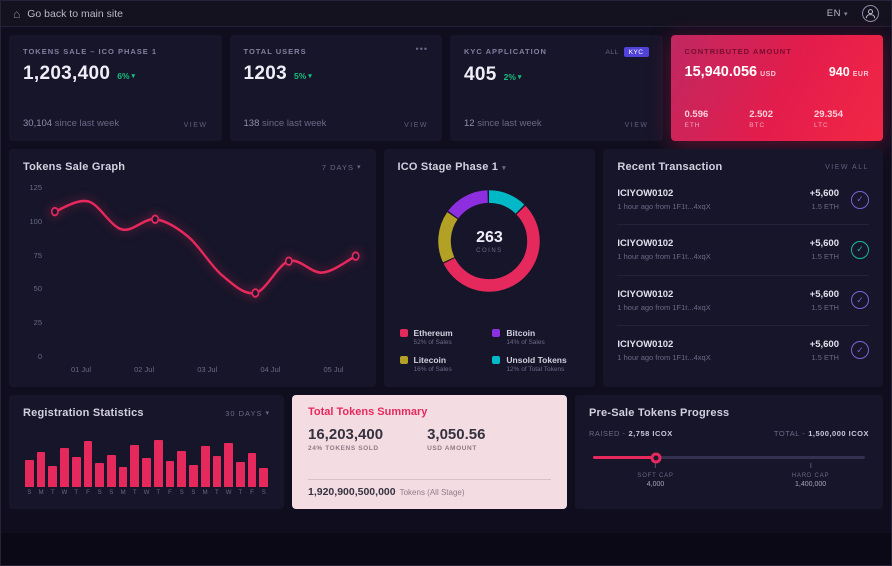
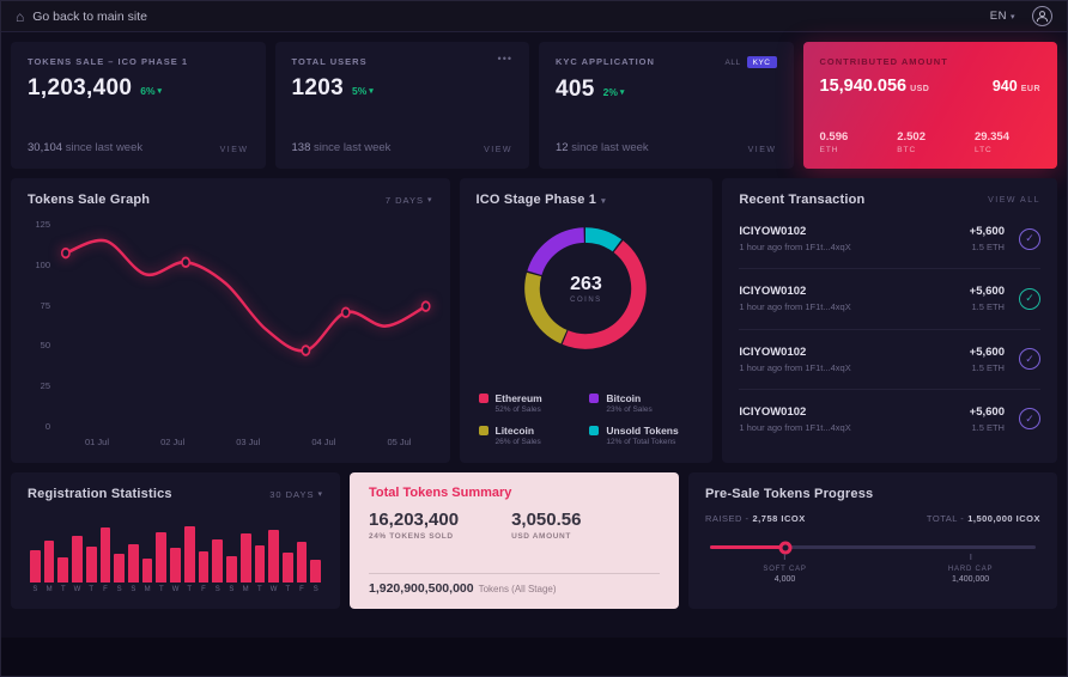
ICO Stage Phase 1/Bitcoin: 14% -> 23%
ICO Stage Phase 1/Litecoin: 16% -> 26%
